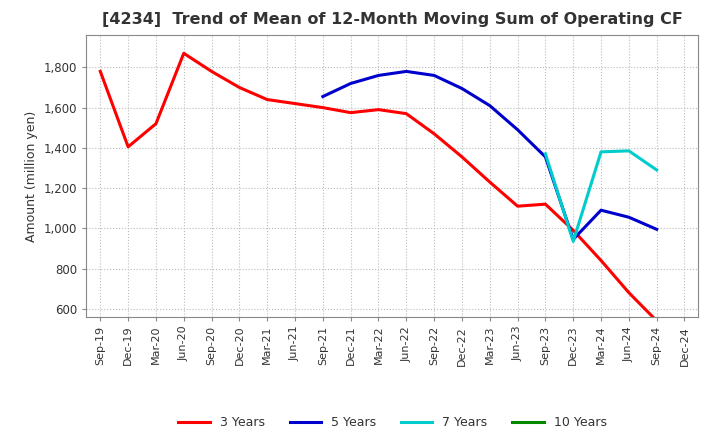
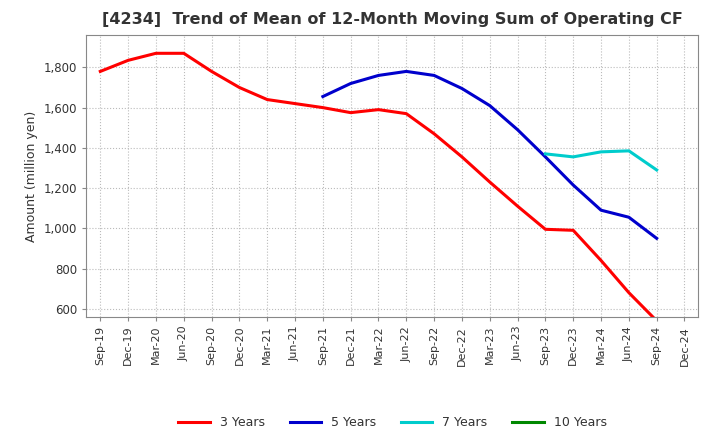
3 Years/Dec-19: 1,405 -> 1,835
3 Years/Mar-20: 1,520 -> 1,870
3 Years/Sep-23: 1,120 -> 995
5 Years/Dec-23: 945 -> 1,215
7 Years/Dec-23: 935 -> 1,355
5 Years/Sep-24: 995 -> 950
